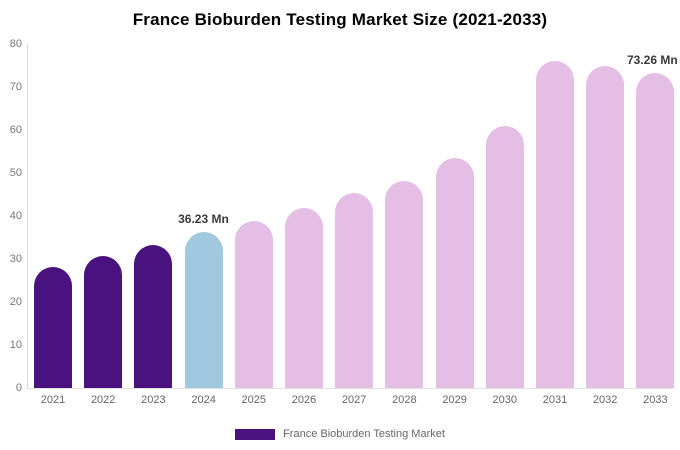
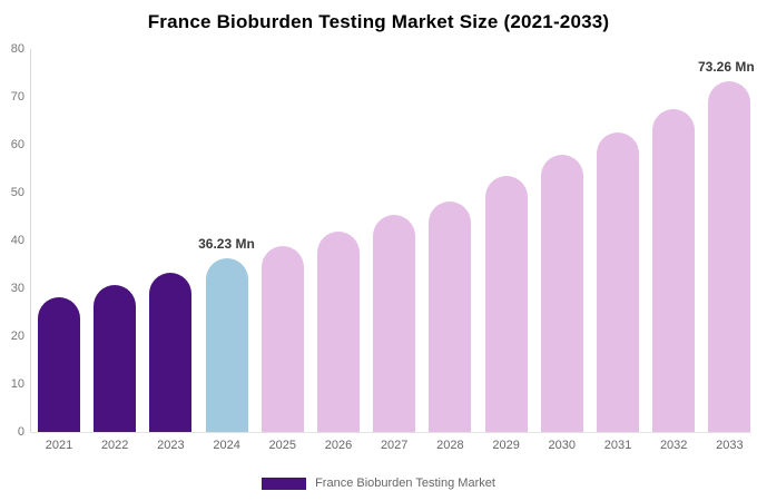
2030: 61 -> 58
2031: 76 -> 63
2032: 75 -> 67
